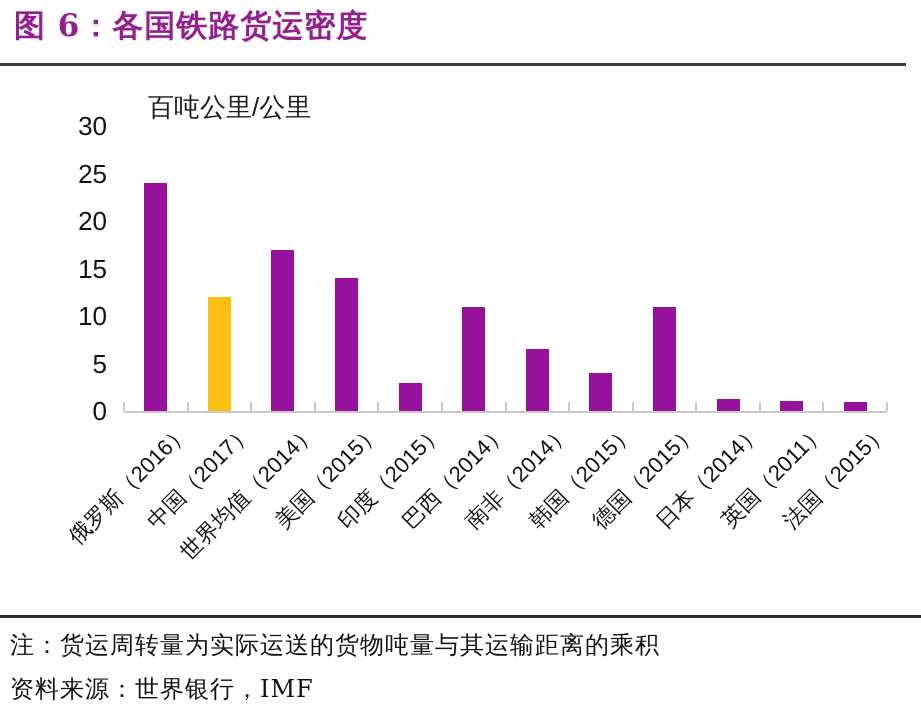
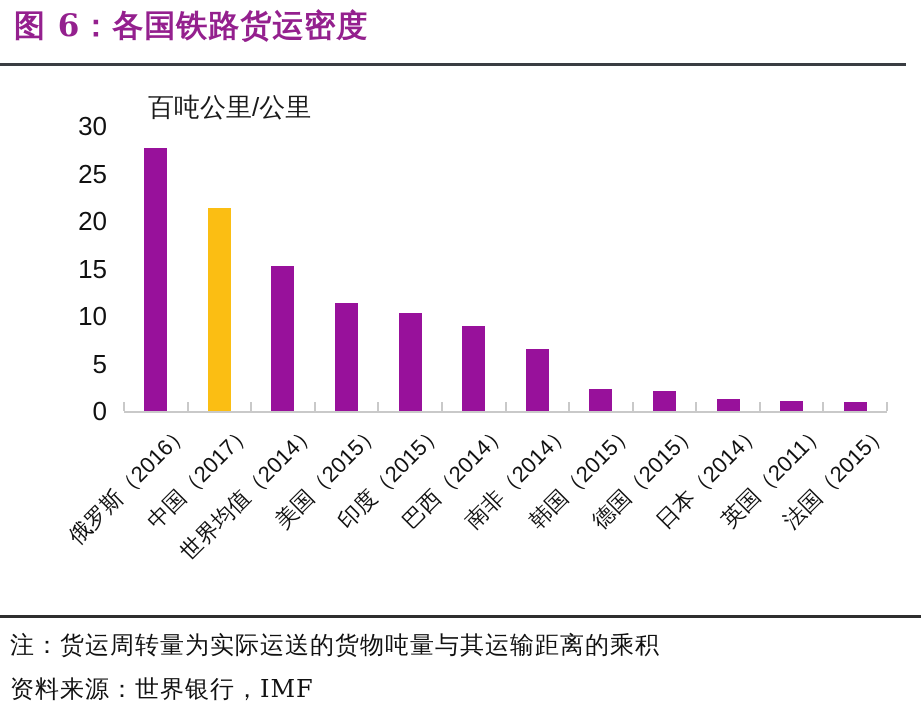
俄罗斯（2016）: 24 -> 28
中国（2017）: 12 -> 21
世界均值（2014）: 17 -> 15
美国（2015）: 14 -> 11
印度（2015）: 3 -> 10
巴西（2014）: 11 -> 9
韩国（2015）: 4 -> 2
德国（2015）: 11 -> 2
